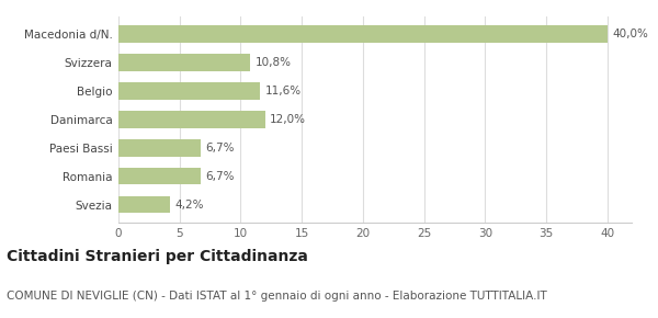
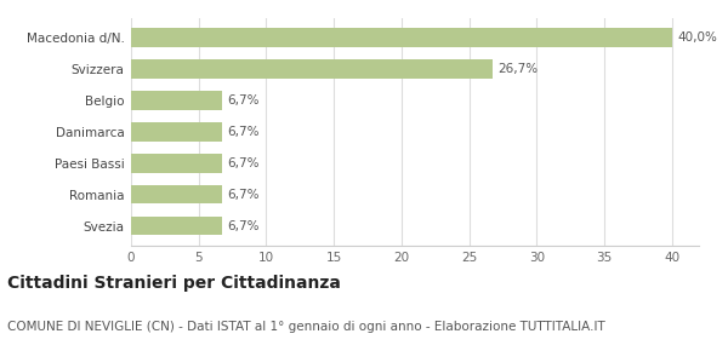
Svizzera: 10,8% -> 26,7%
Belgio: 11,6% -> 6,7%
Danimarca: 12,0% -> 6,7%
Svezia: 4,2% -> 6,7%
